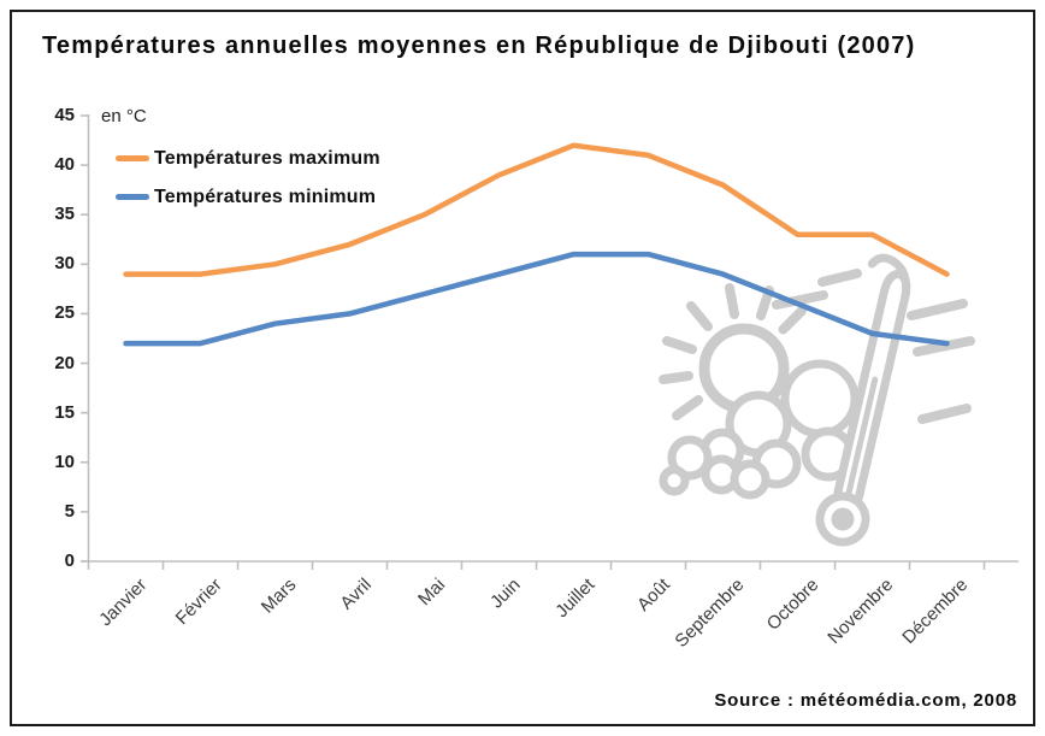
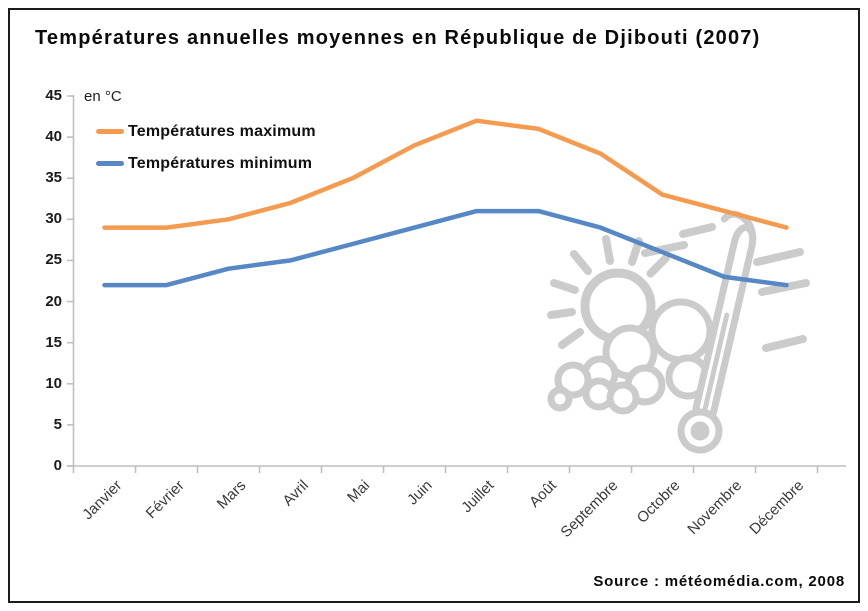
Températures maximum/Novembre: 33 -> 31
